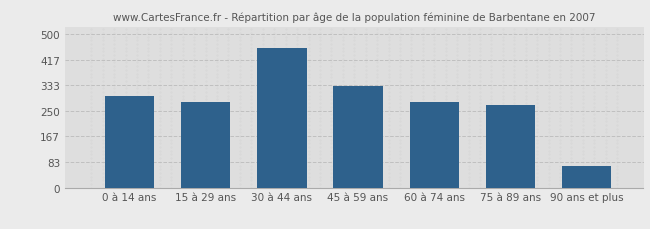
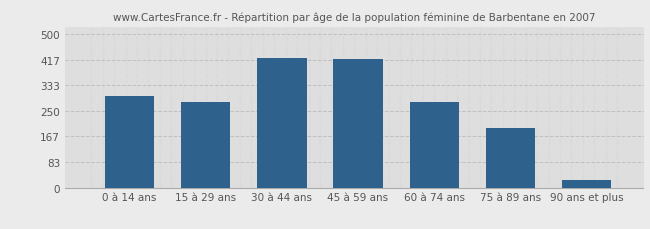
30 à 44 ans: 455 -> 422
45 à 59 ans: 330 -> 420
75 à 89 ans: 270 -> 195
90 ans et plus: 70 -> 25
